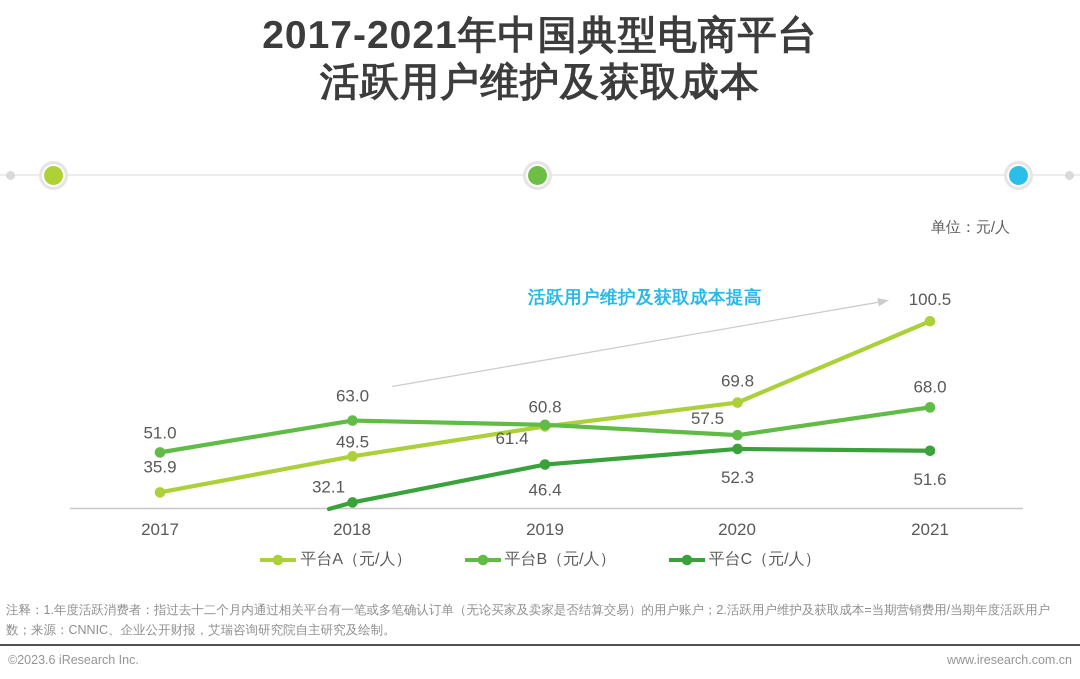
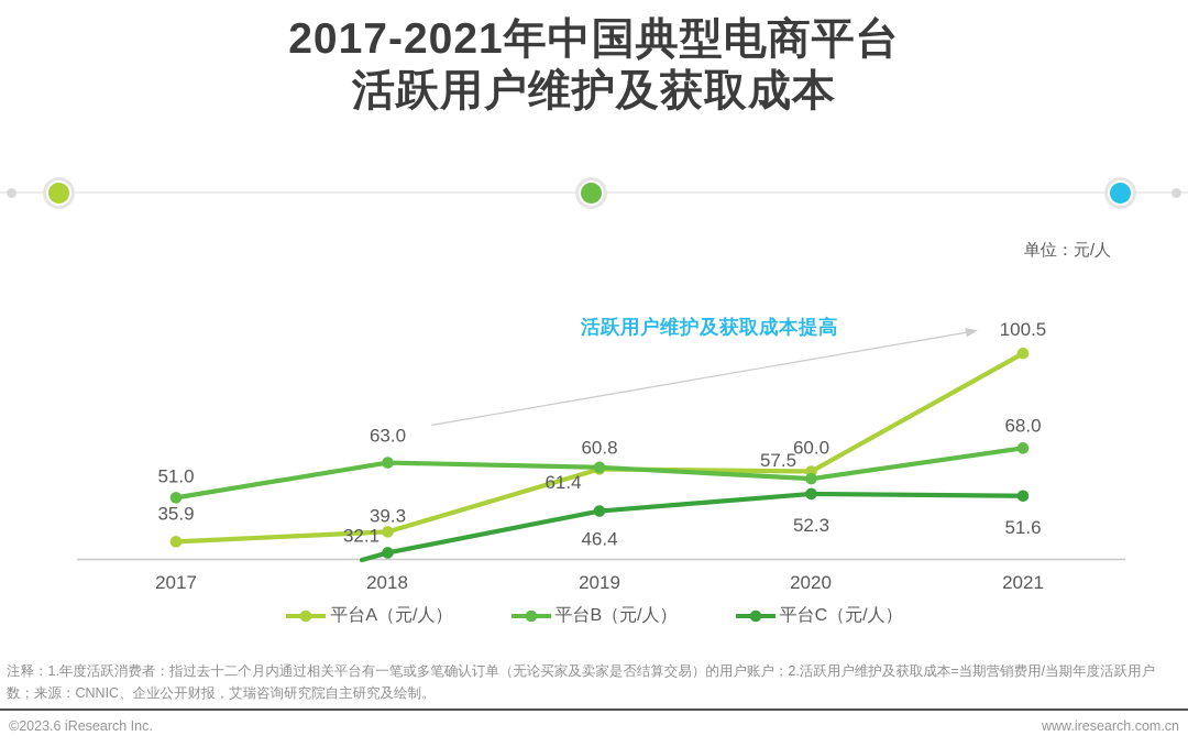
平台A（元/人）/2018: 49.5 -> 39.3
平台A（元/人）/2020: 69.8 -> 60.0
